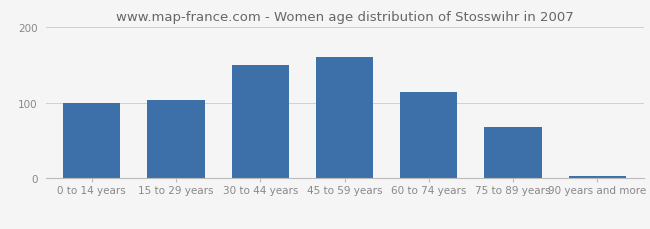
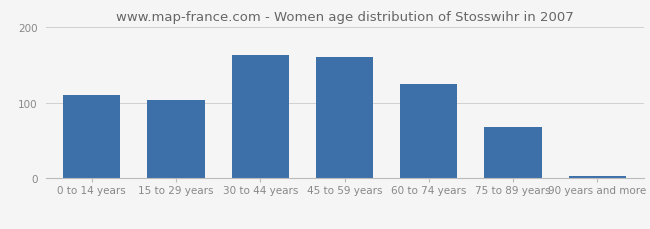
0 to 14 years: 100 -> 110
30 to 44 years: 150 -> 162
60 to 74 years: 114 -> 124
